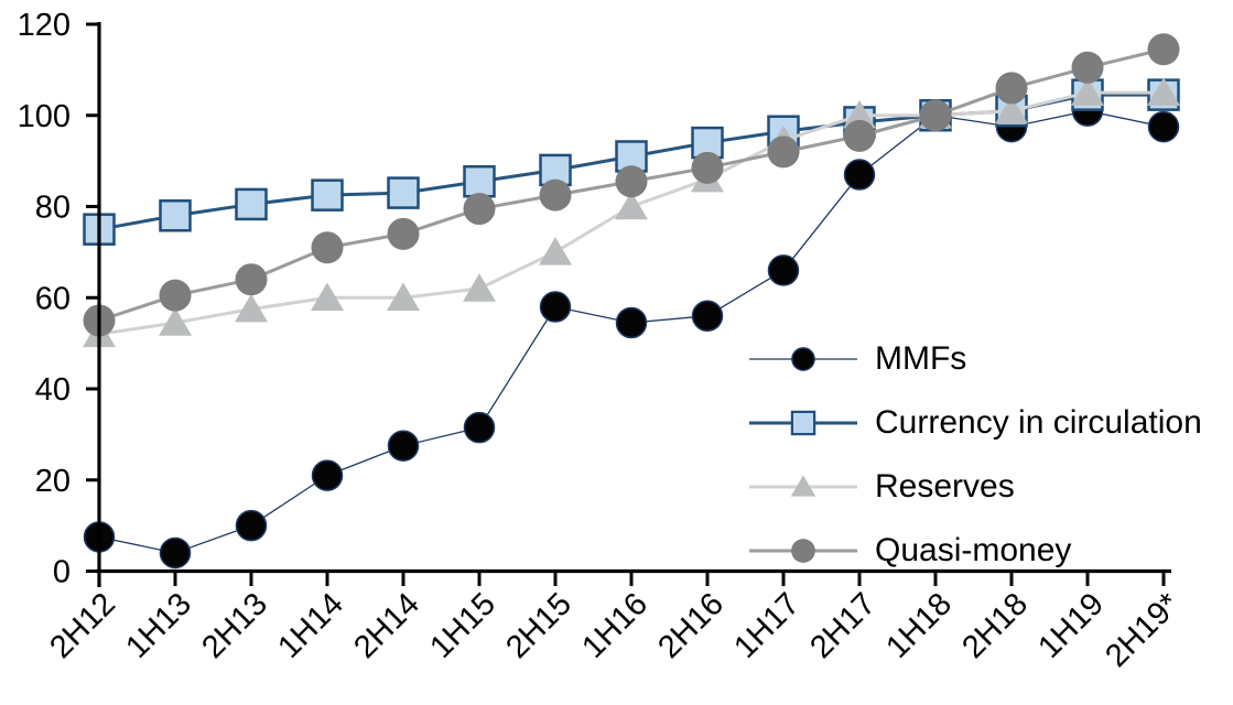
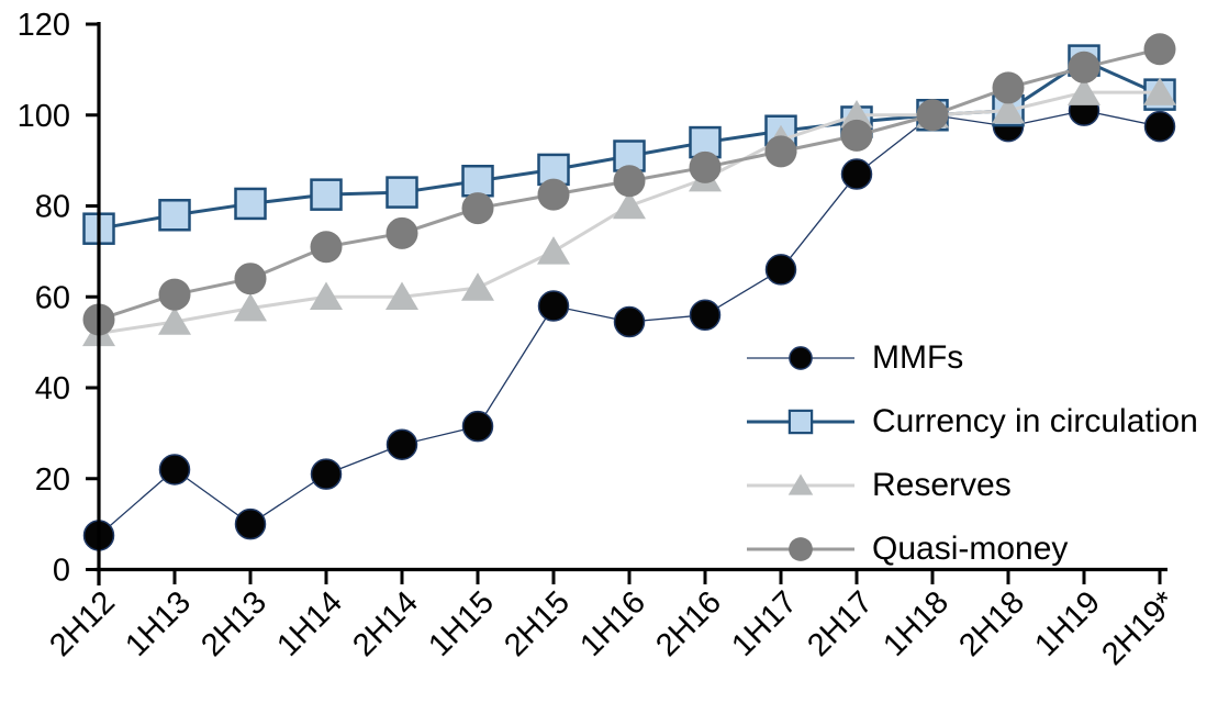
MMFs/1H13: 4 -> 22
Currency in circulation/1H19: 104 -> 112
